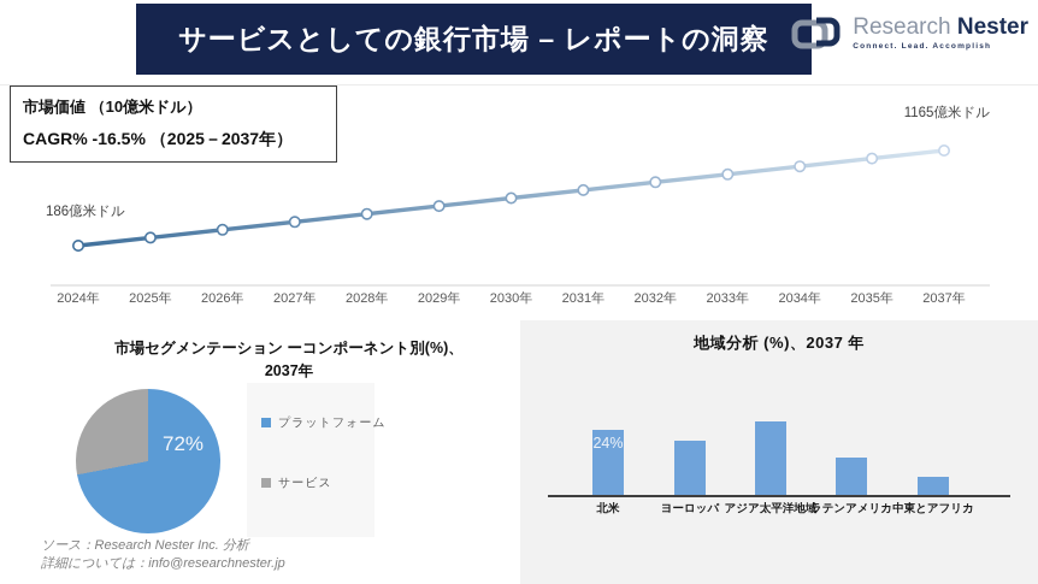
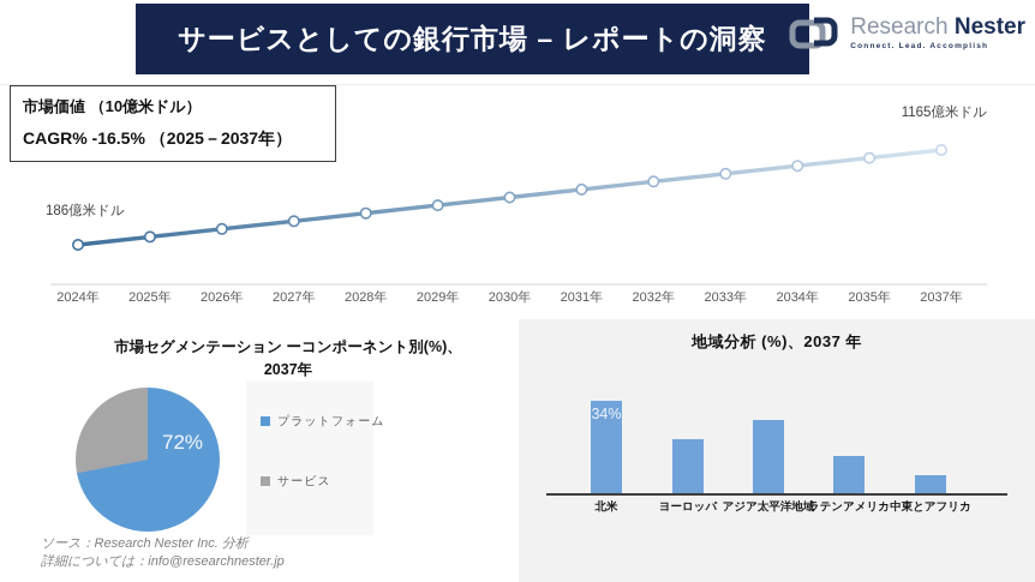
地域分析 (%)、2037 年/北米: 24% -> 34%
